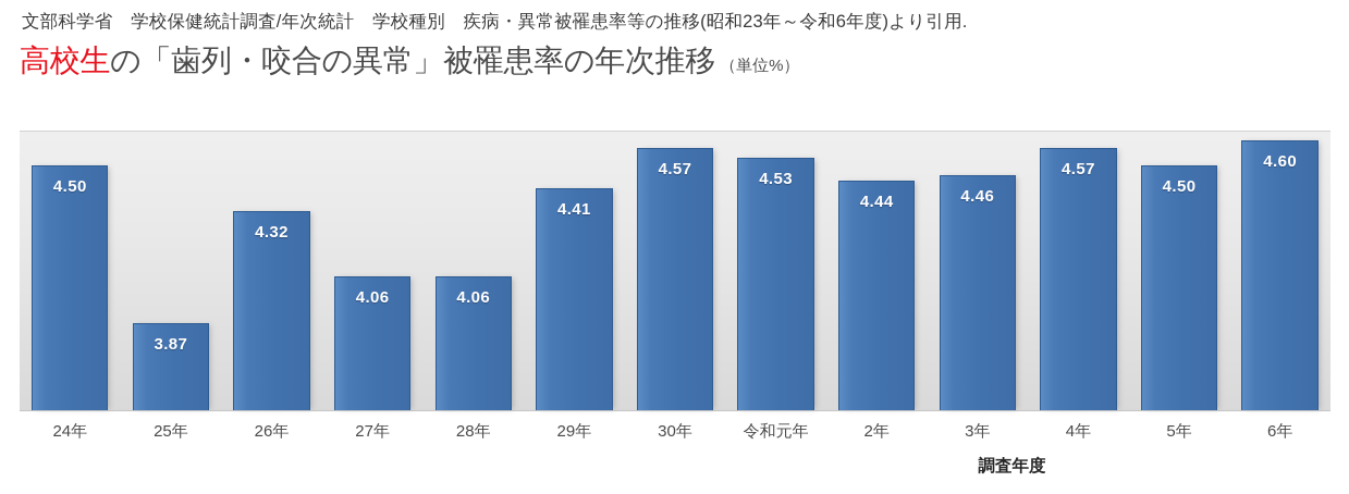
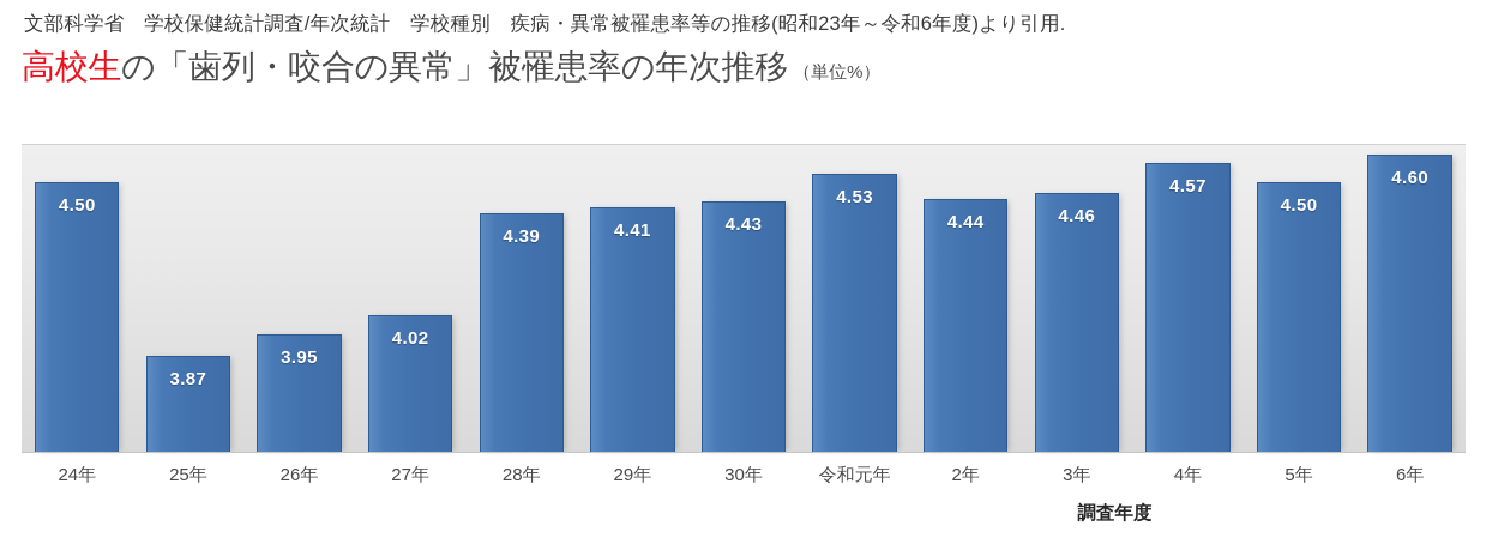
26年: 4.32 -> 3.95
27年: 4.06 -> 4.02
28年: 4.06 -> 4.39
30年: 4.57 -> 4.43
